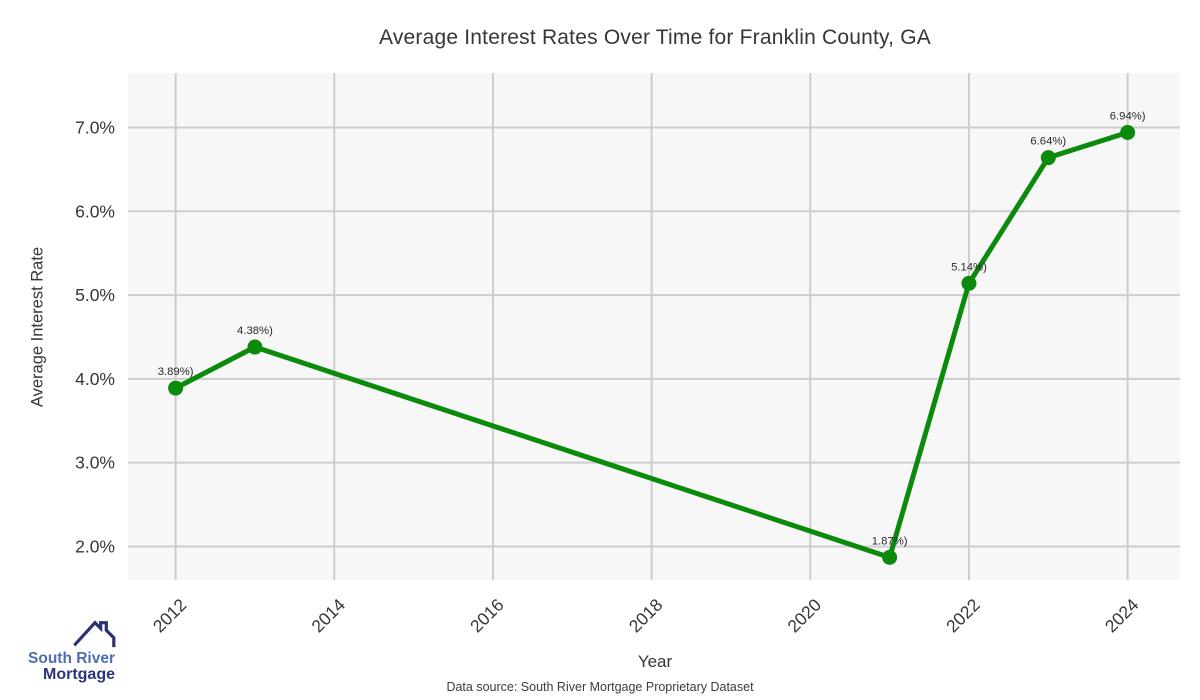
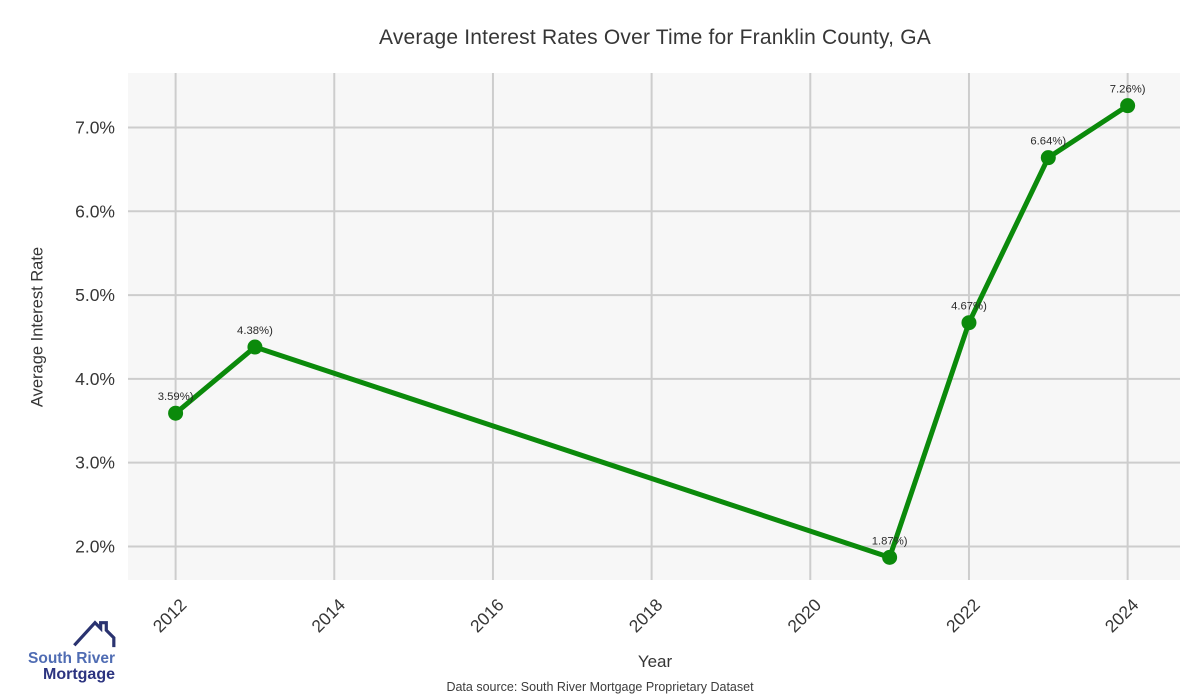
2012: 3.89% -> 3.59%
2022: 5.14% -> 4.67%
2024: 6.94% -> 7.26%
